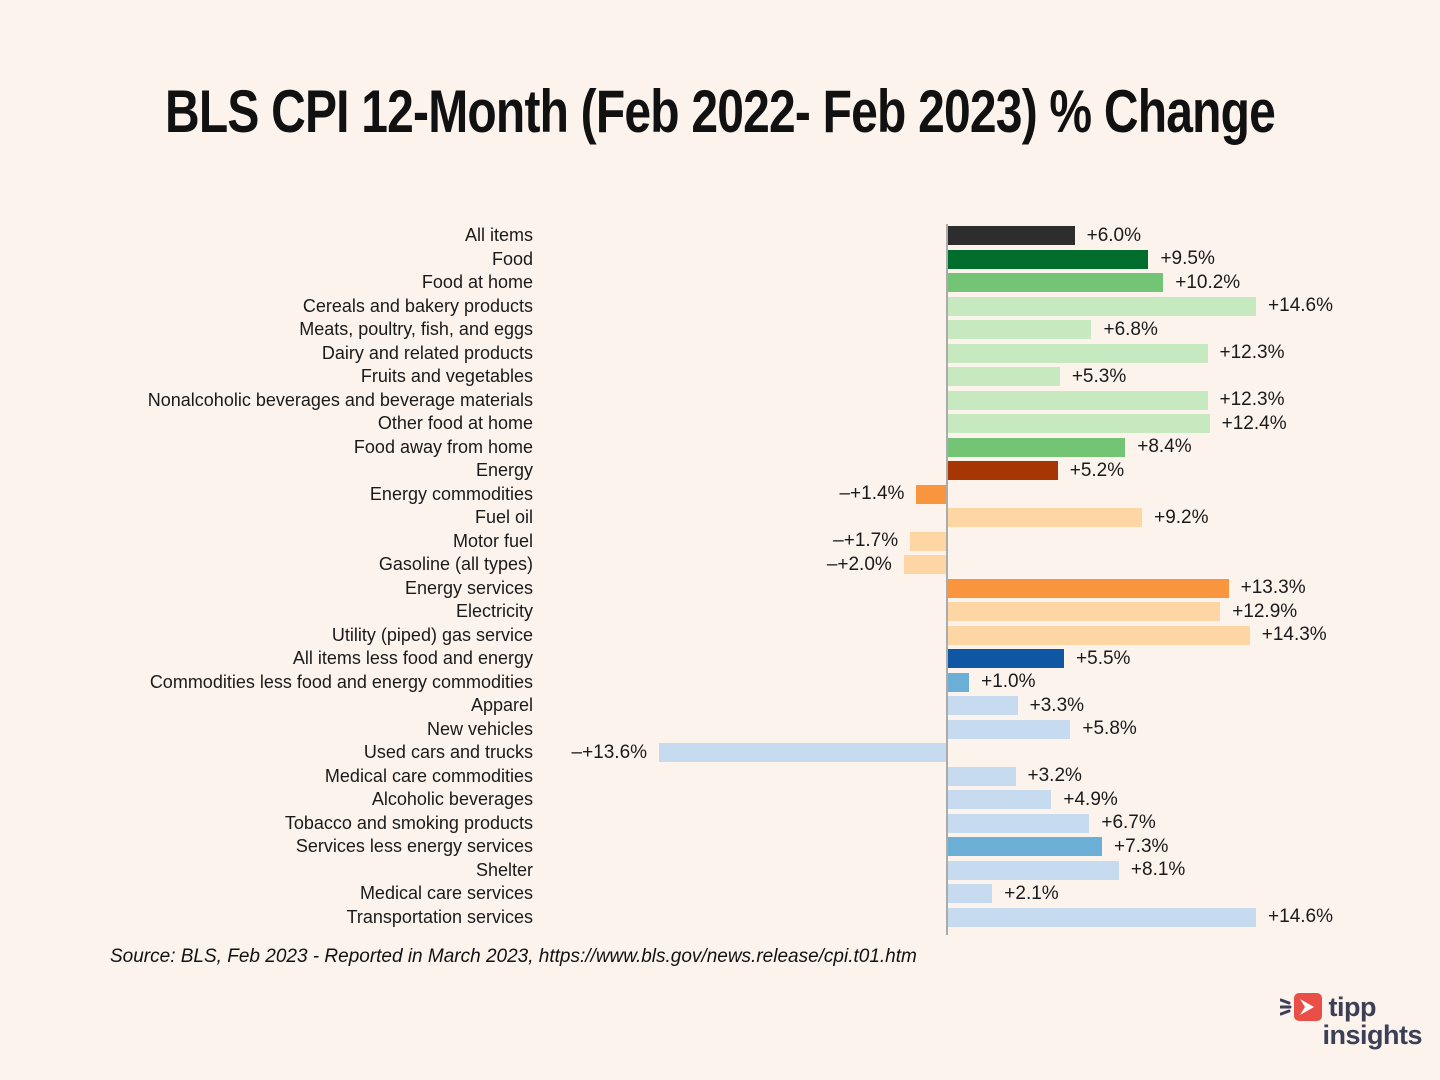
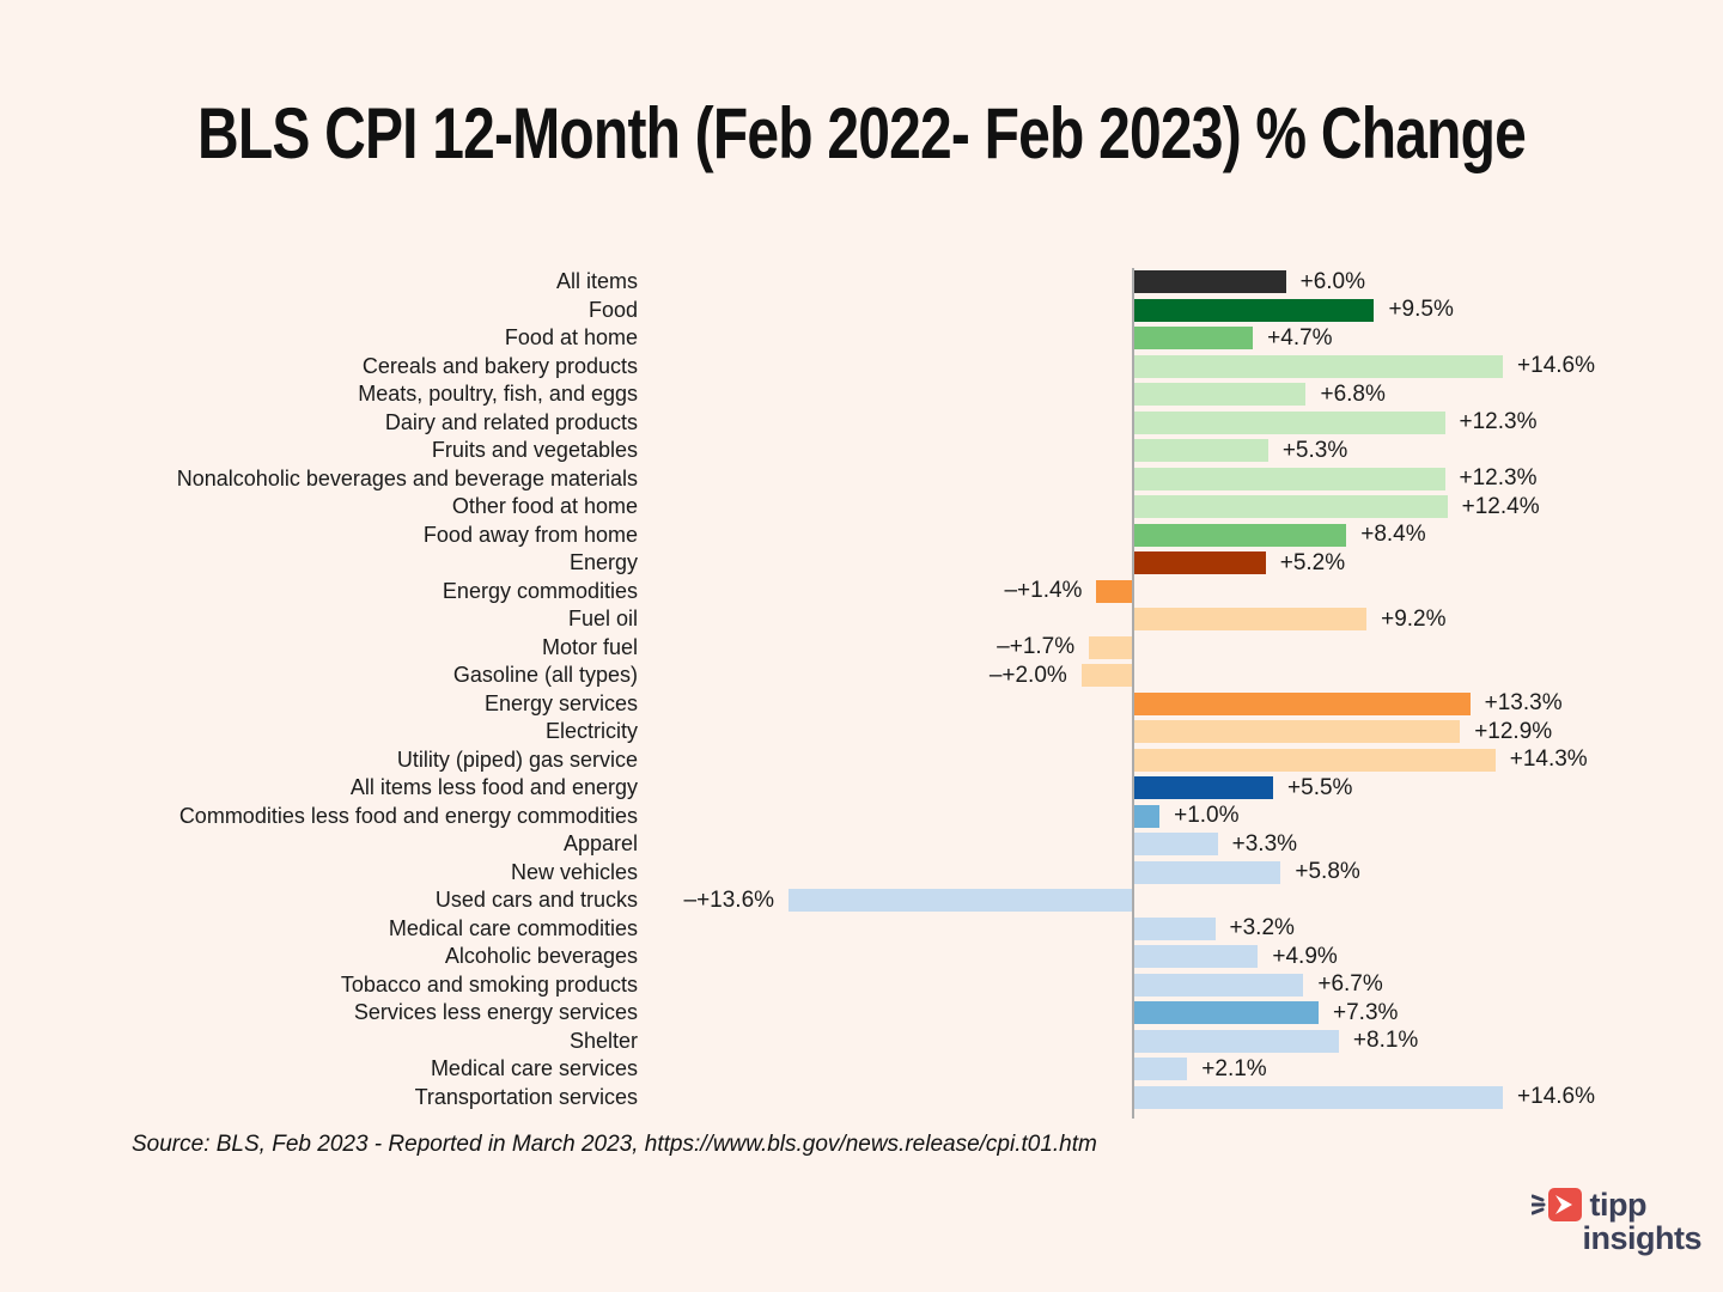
Food at home: +10.2% -> +4.7%
